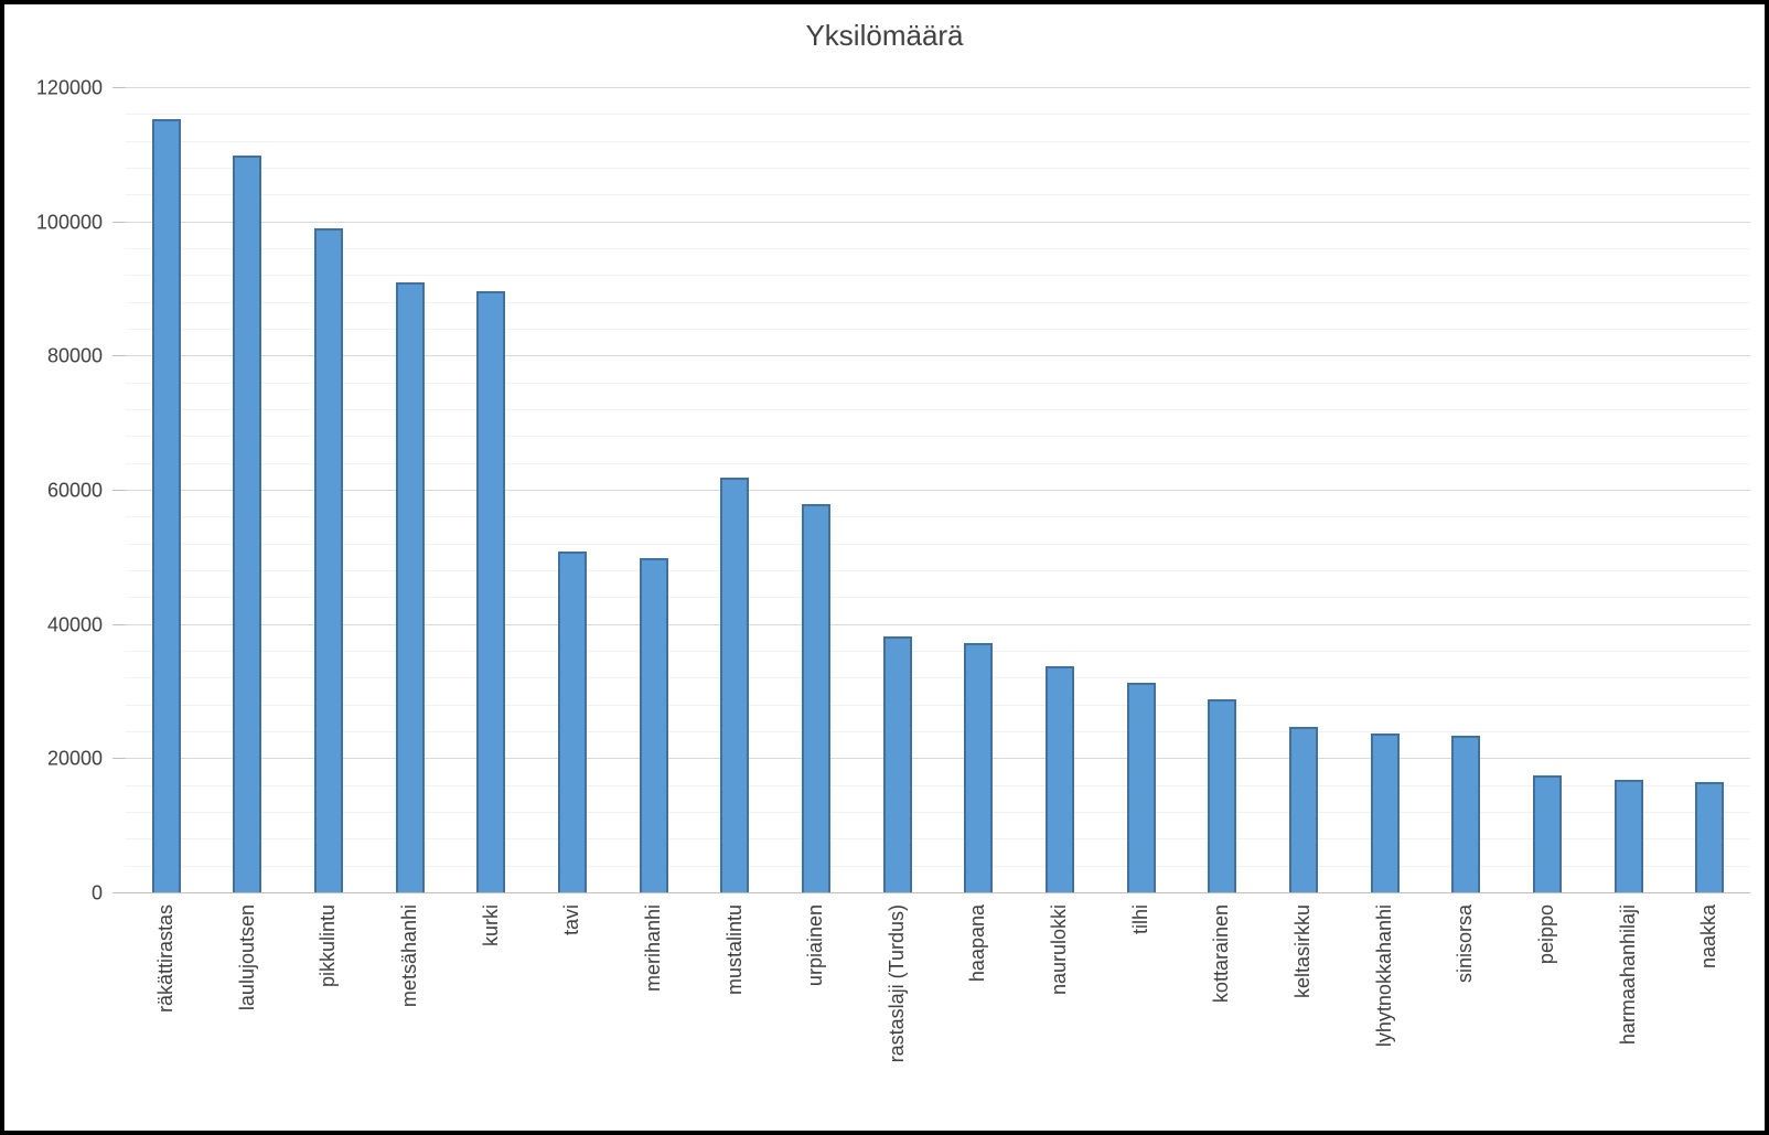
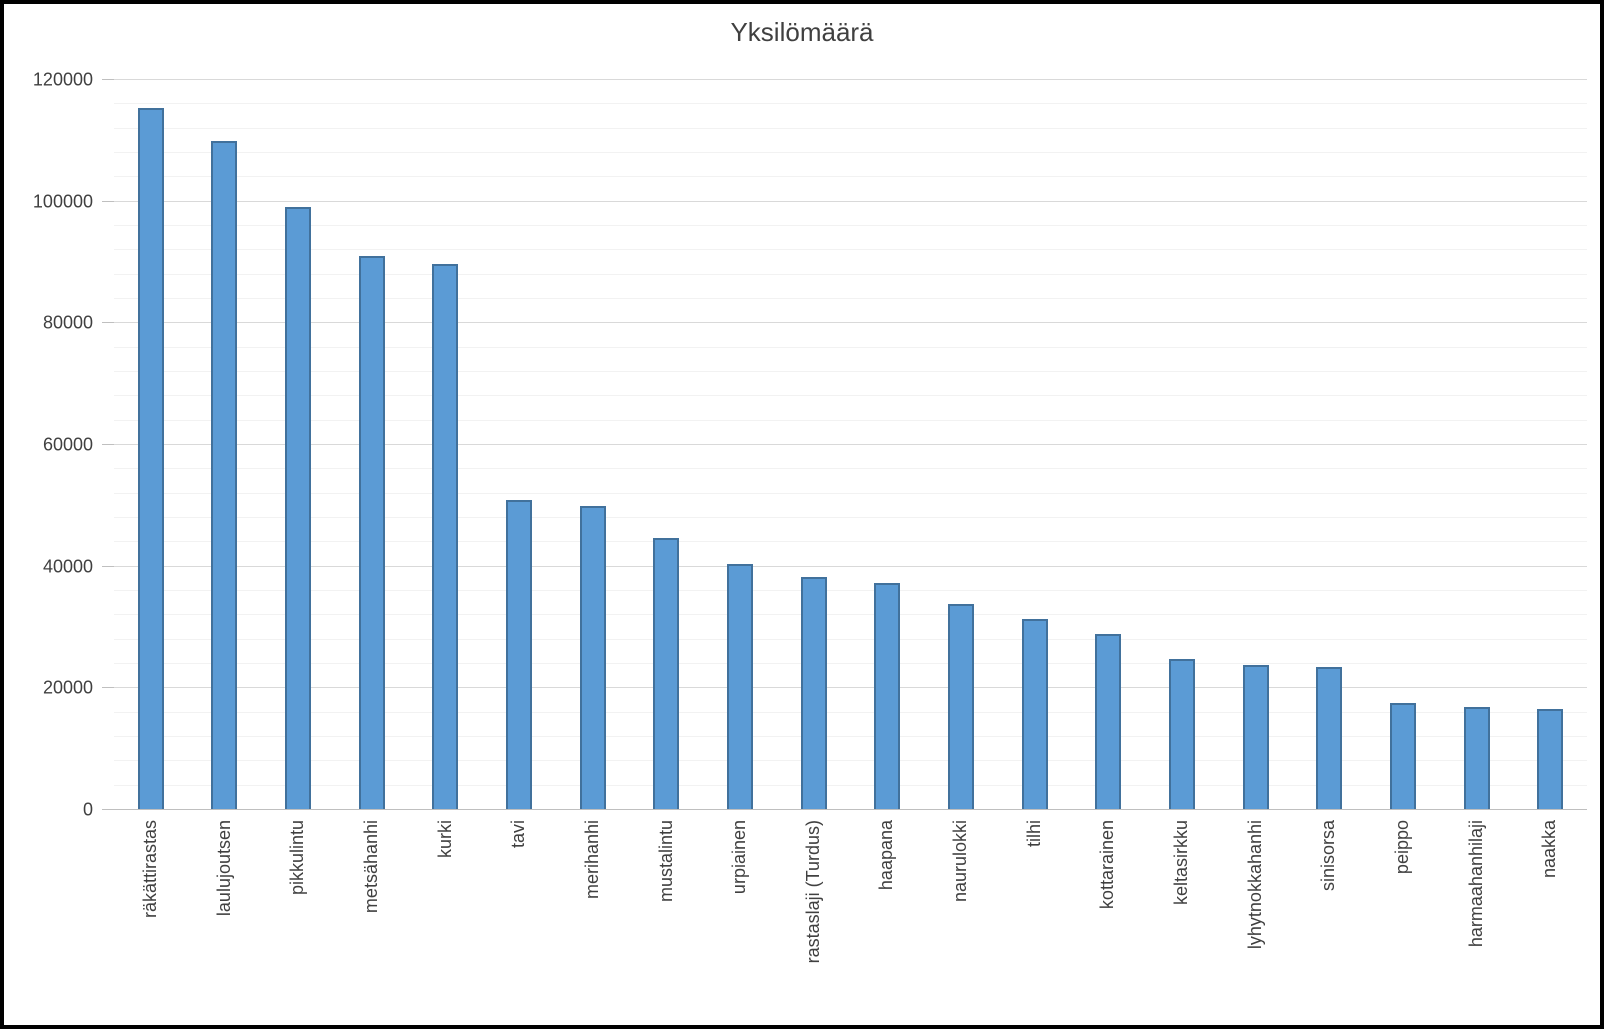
mustalintu: 62000 -> 45000
urpiainen: 58000 -> 40000
